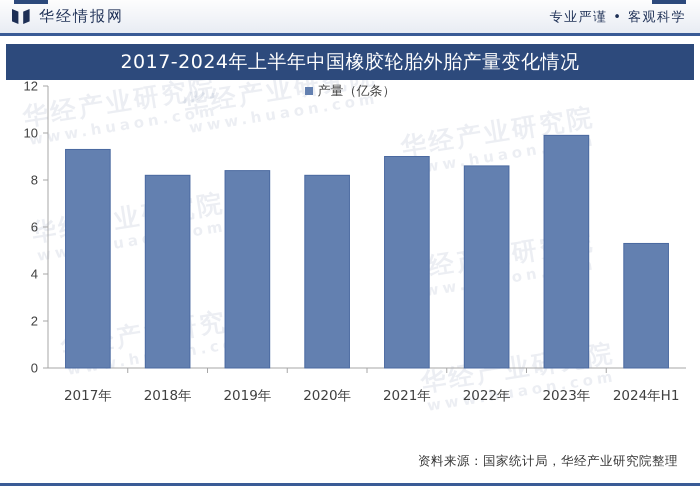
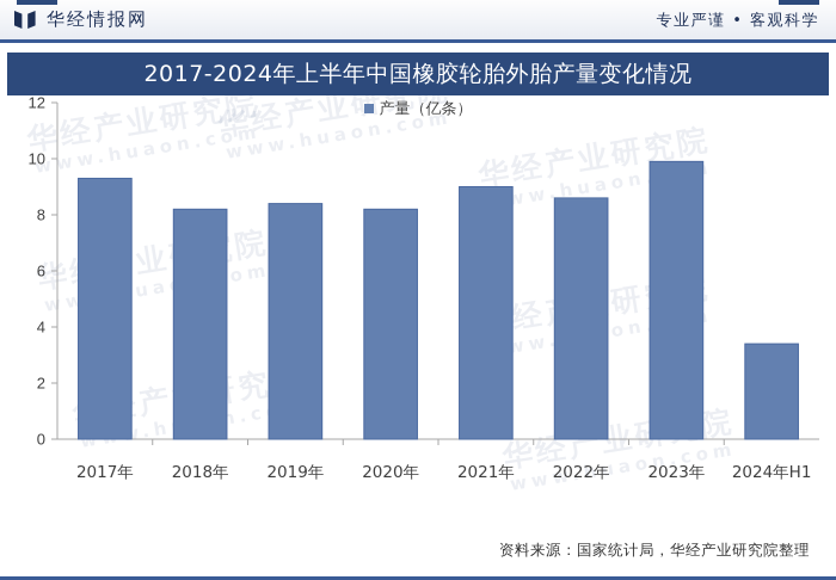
2024年H1: 5.3 -> 3.4
